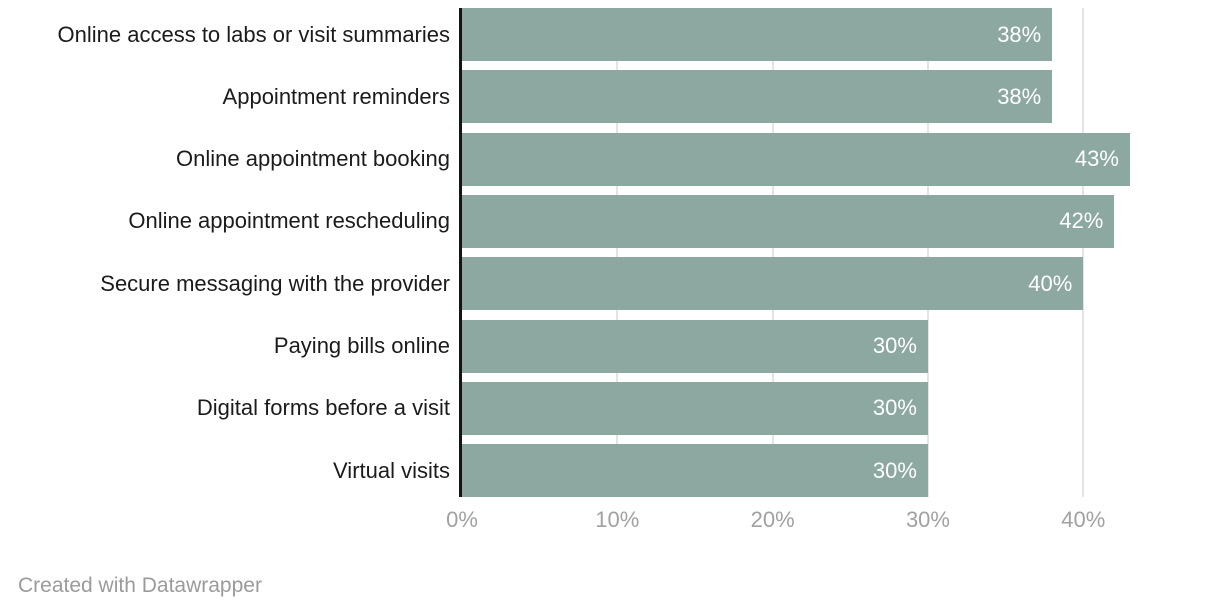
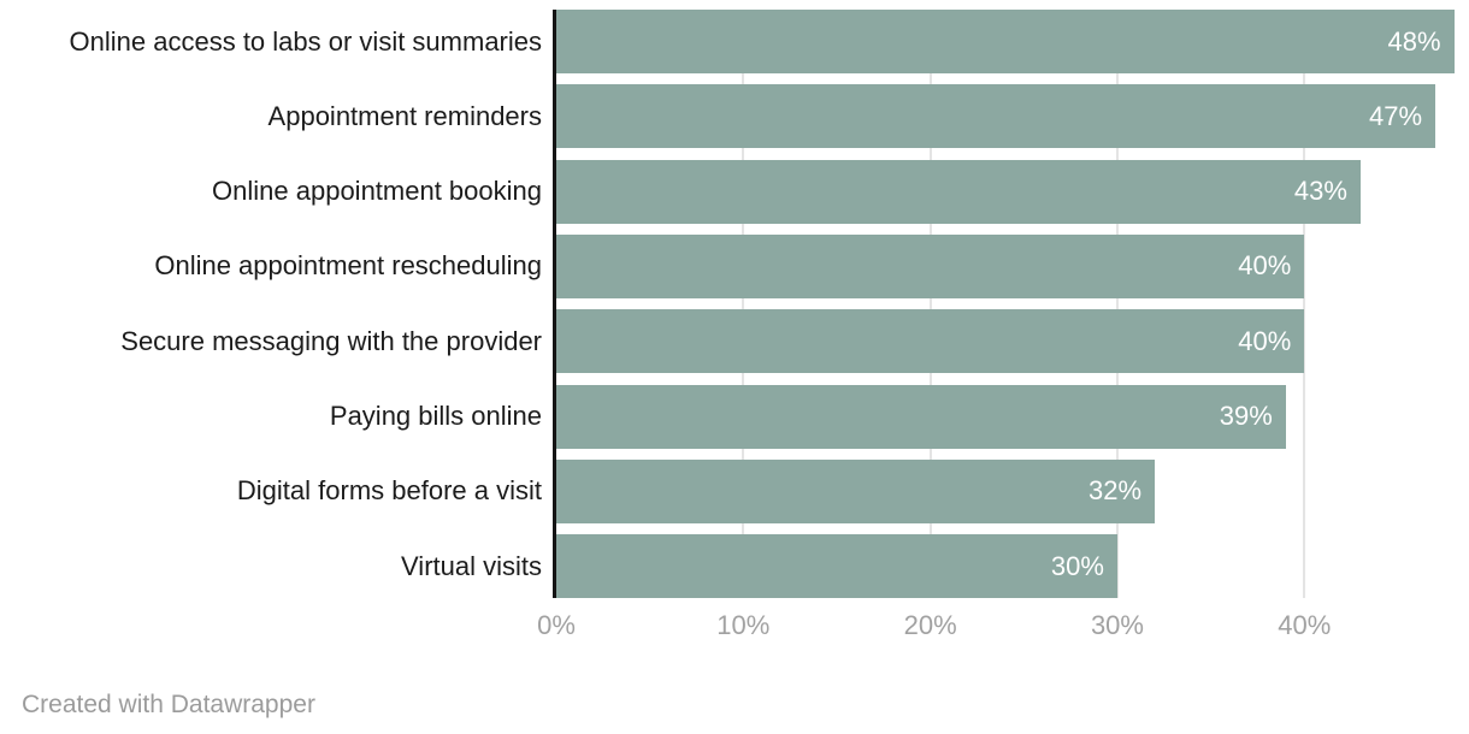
Online access to labs or visit summaries: 38% -> 48%
Appointment reminders: 38% -> 47%
Online appointment rescheduling: 42% -> 40%
Paying bills online: 30% -> 39%
Digital forms before a visit: 30% -> 32%
